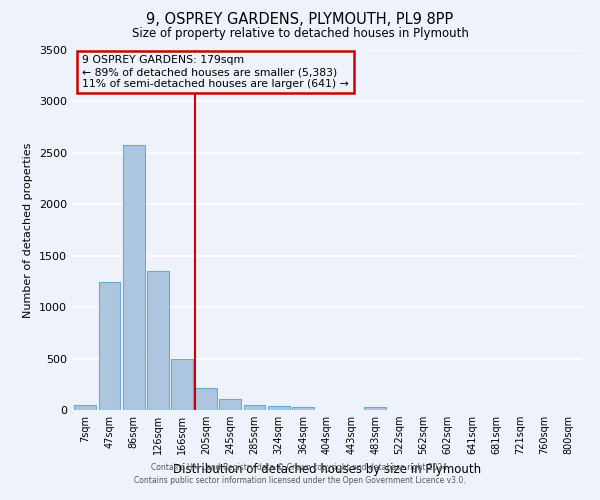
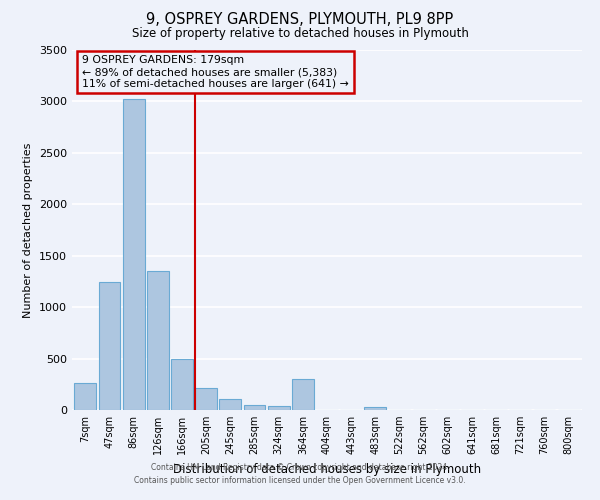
7sqm: 50 -> 260
86sqm: 2580 -> 3020
364sqm: 20 -> 300
